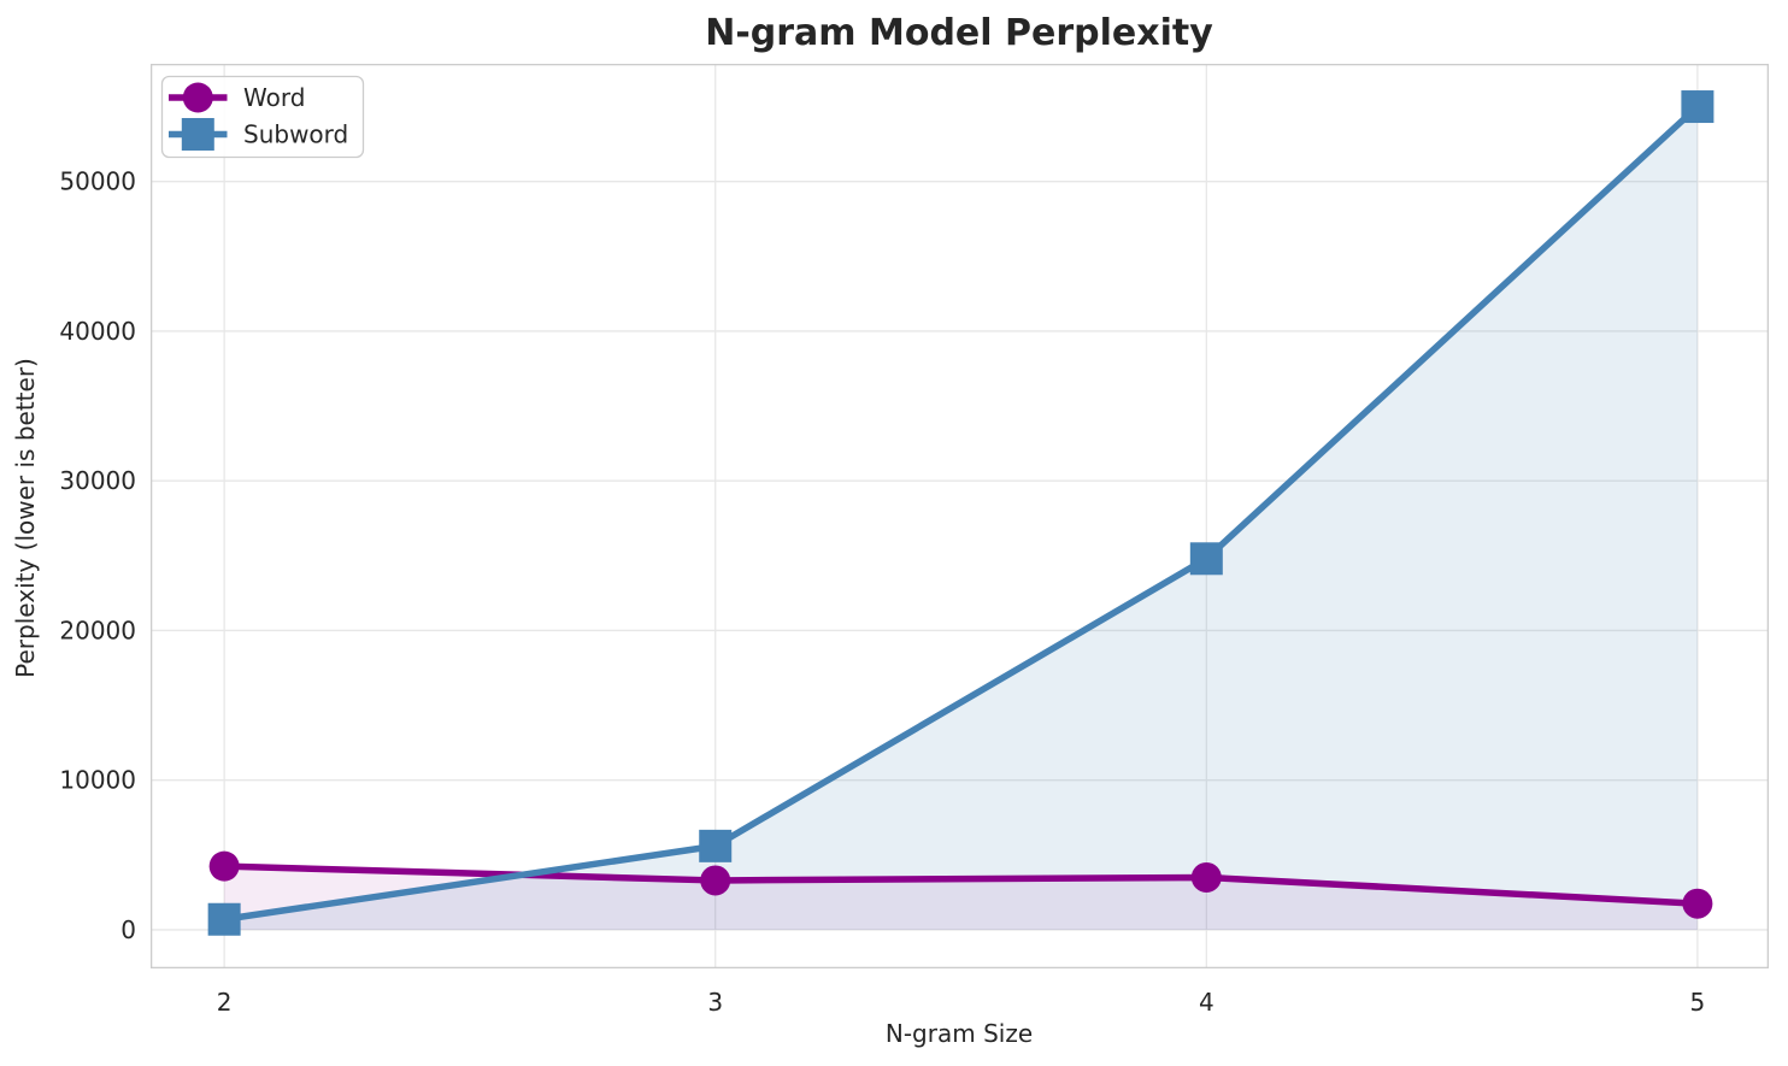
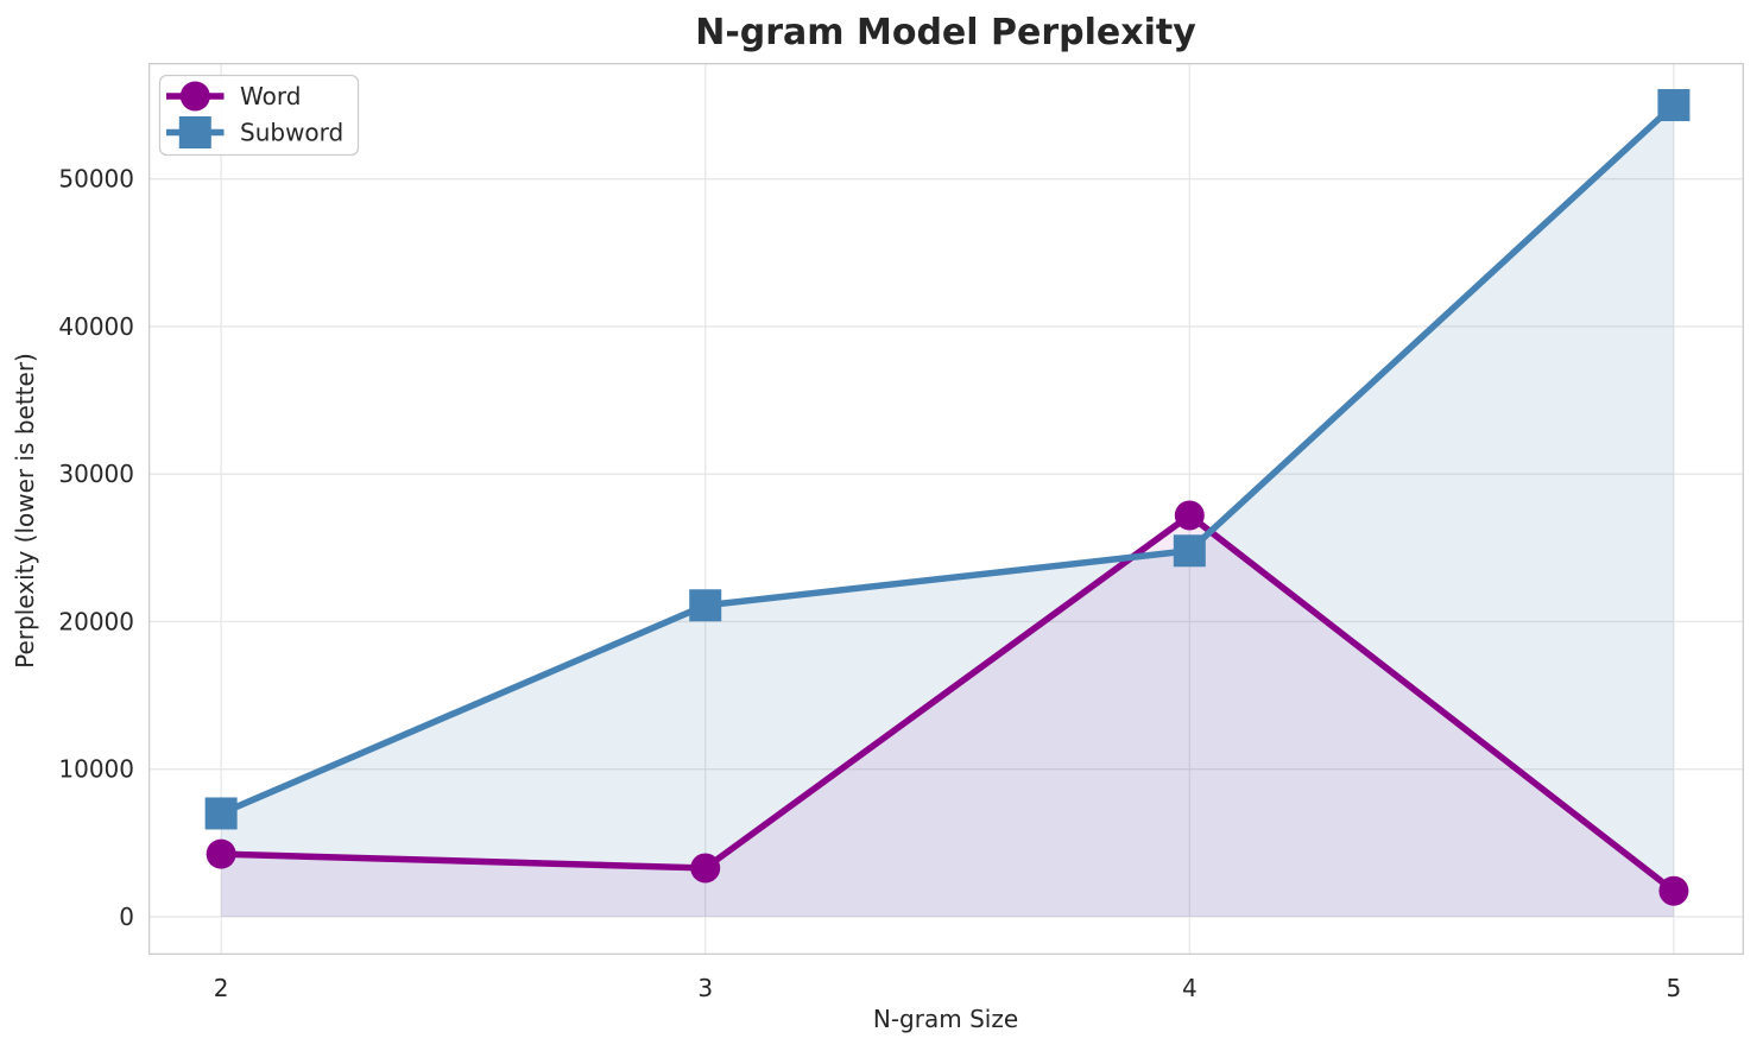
Subword/2: 700 -> 7000
Subword/3: 5600 -> 21100
Word/4: 3500 -> 27200
